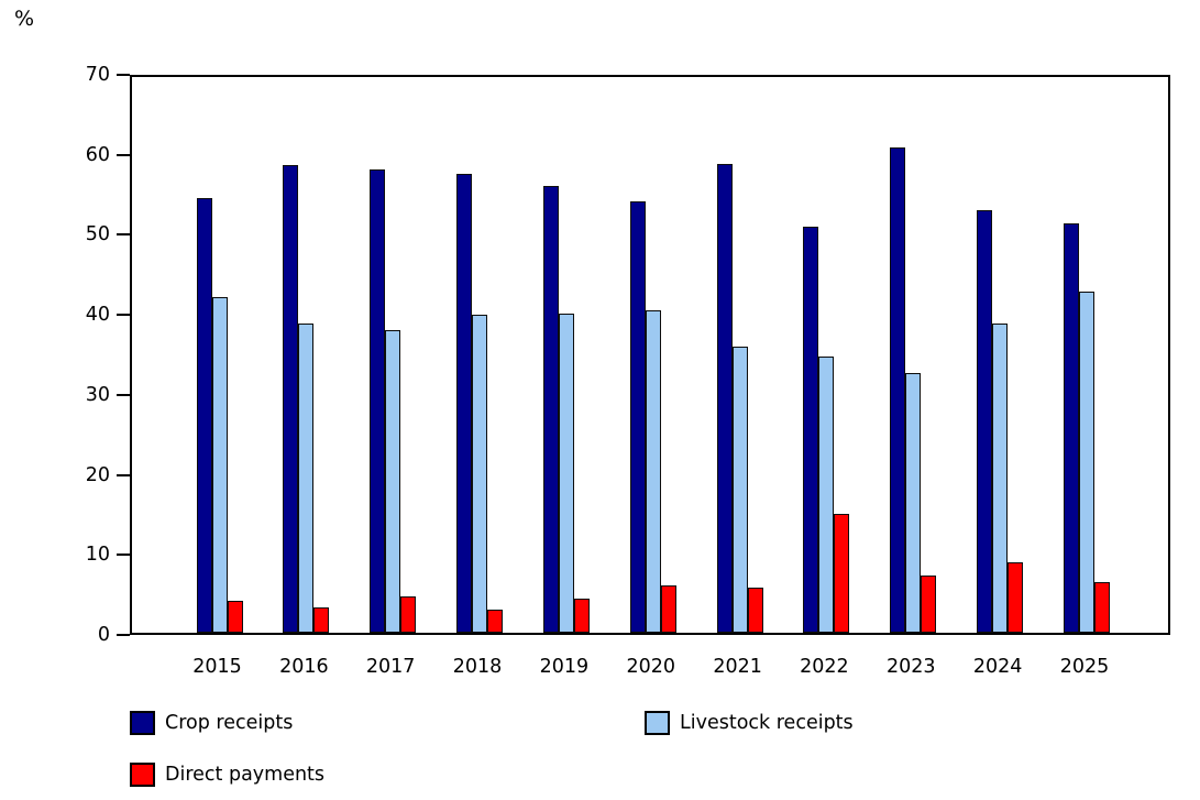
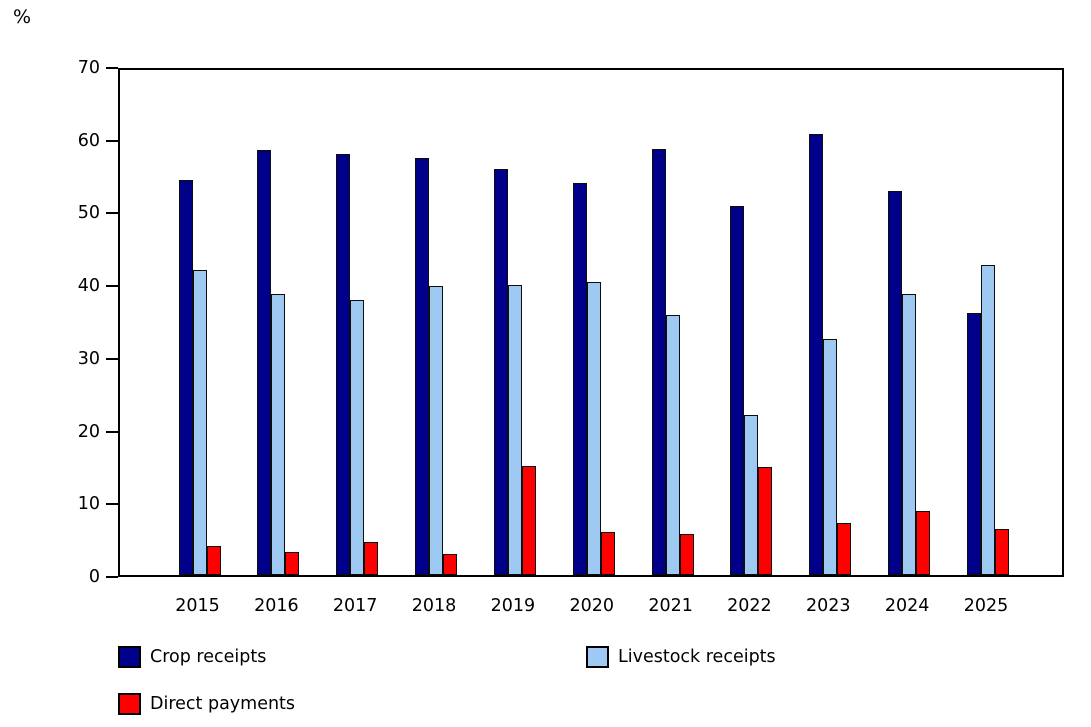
Direct payments/2019: 4 -> 15
Livestock receipts/2022: 34 -> 22
Crop receipts/2025: 51 -> 36
